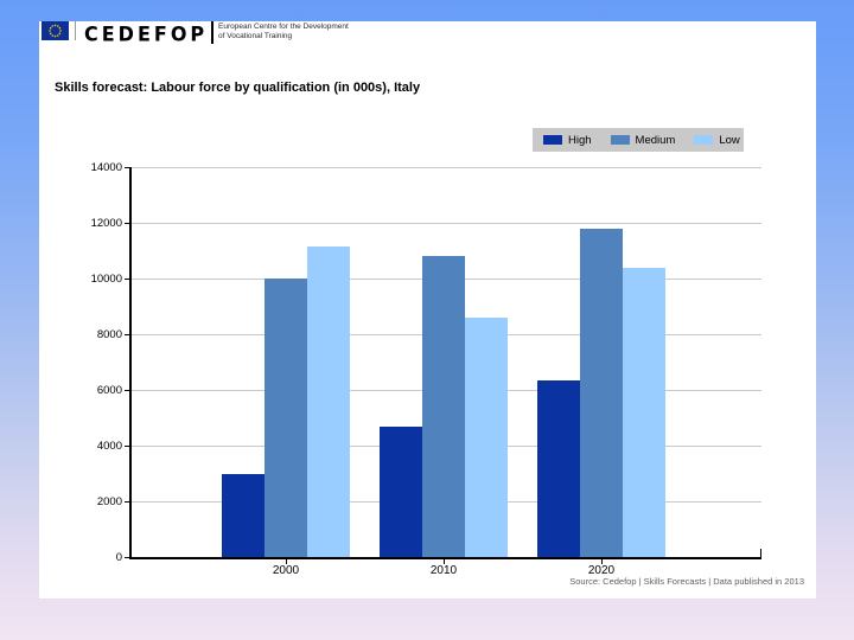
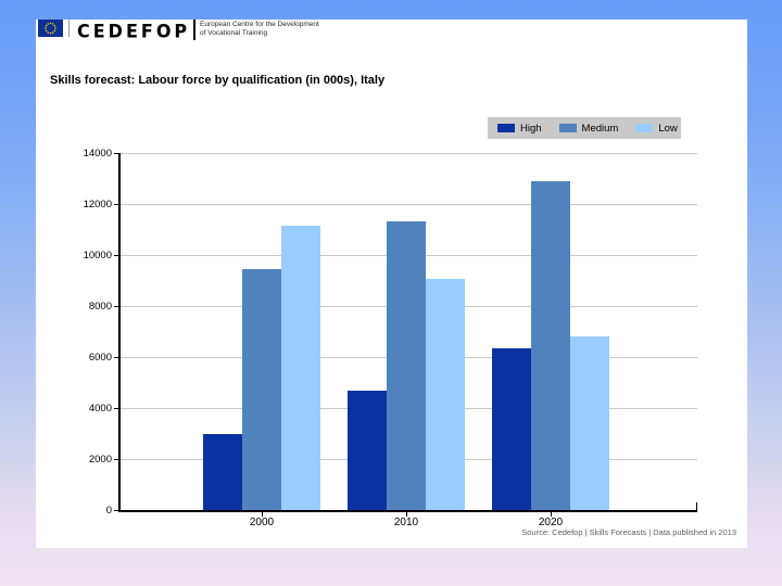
Medium/2000: 10000 -> 9400
Medium/2010: 10800 -> 11300
Low/2010: 8600 -> 9000
Medium/2020: 11800 -> 12900
Low/2020: 10400 -> 6800
